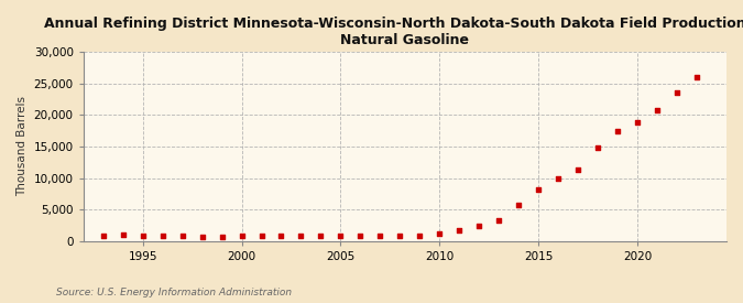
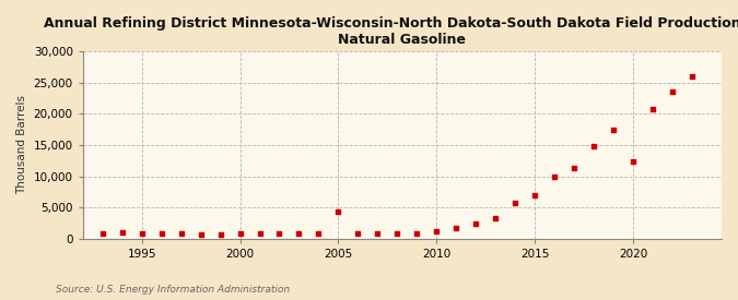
2005: 900 -> 4,400
2015: 8,200 -> 7,000
2020: 18,800 -> 12,400
